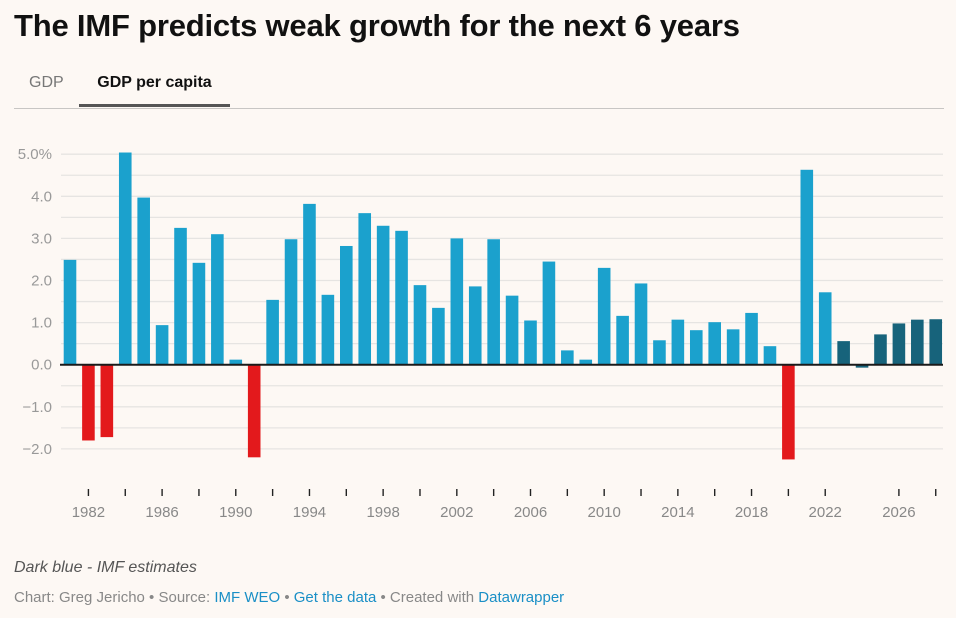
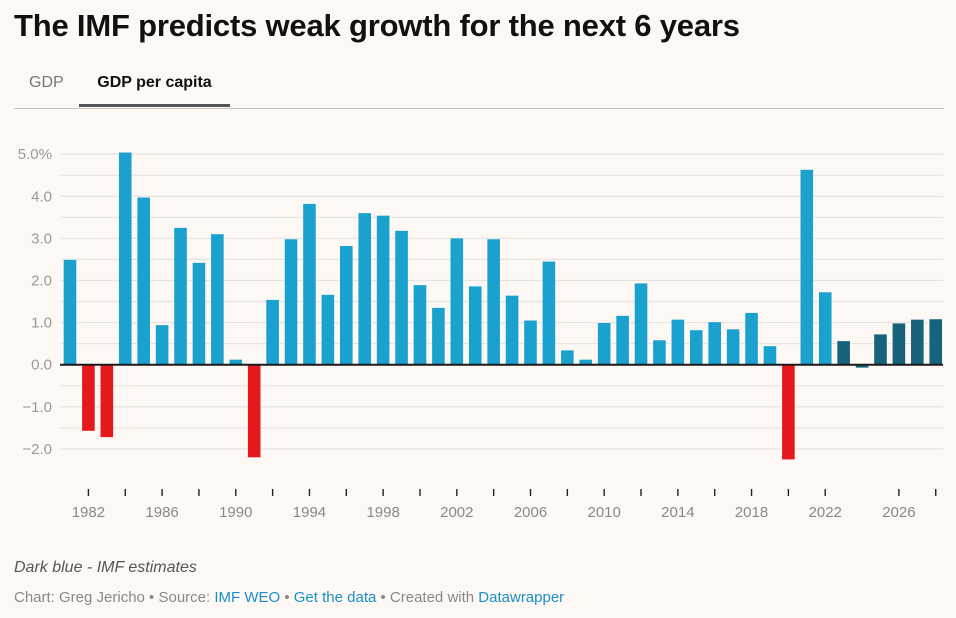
1982: -1.8% -> -1.6%
1998: 3.3% -> 3.5%
2010: 2.3% -> 1.0%
